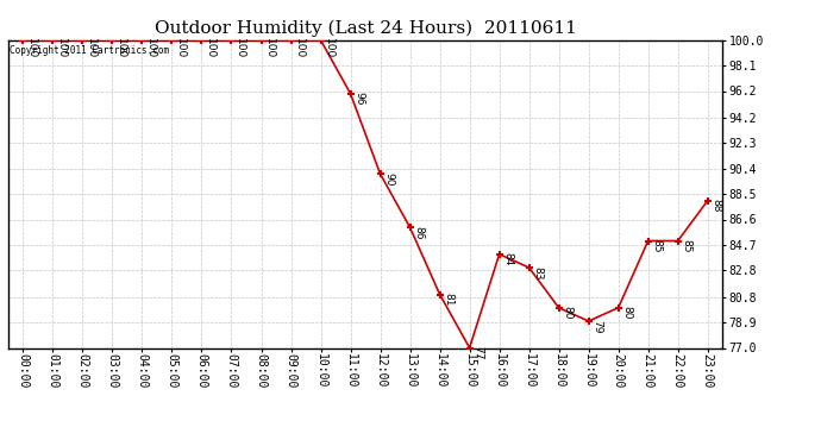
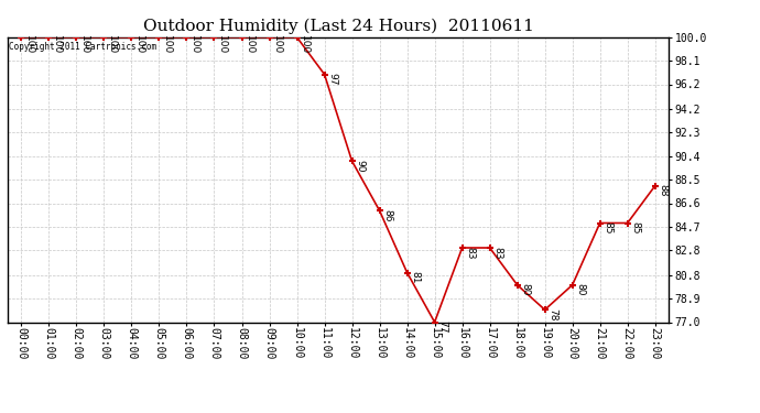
11:00: 96 -> 97
16:00: 84 -> 83
19:00: 79 -> 78
